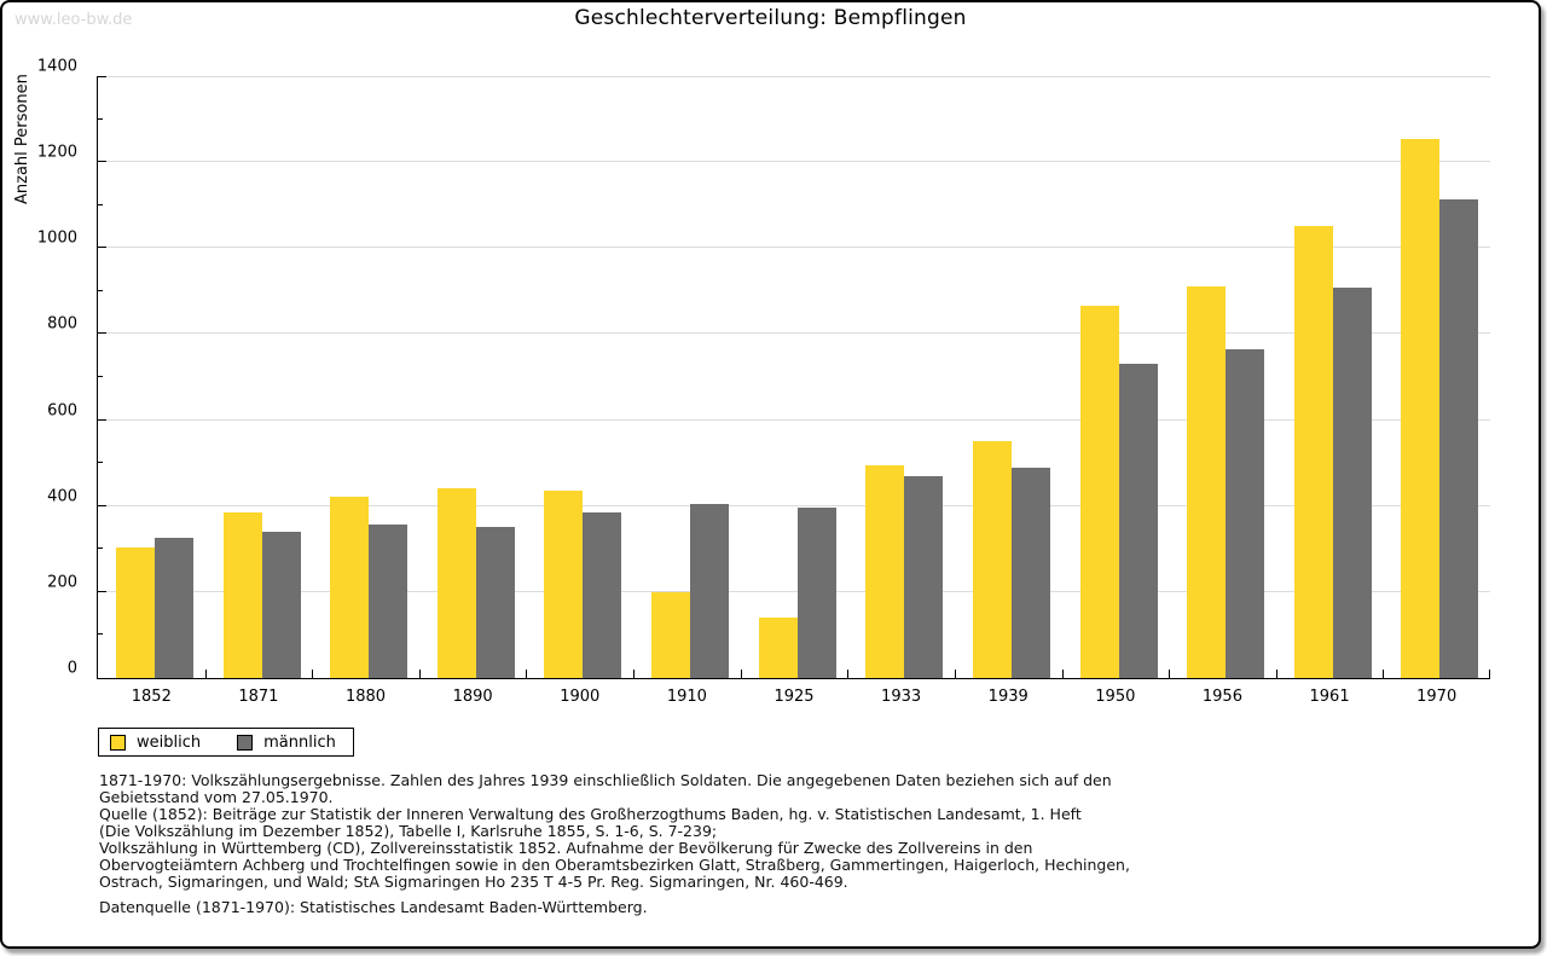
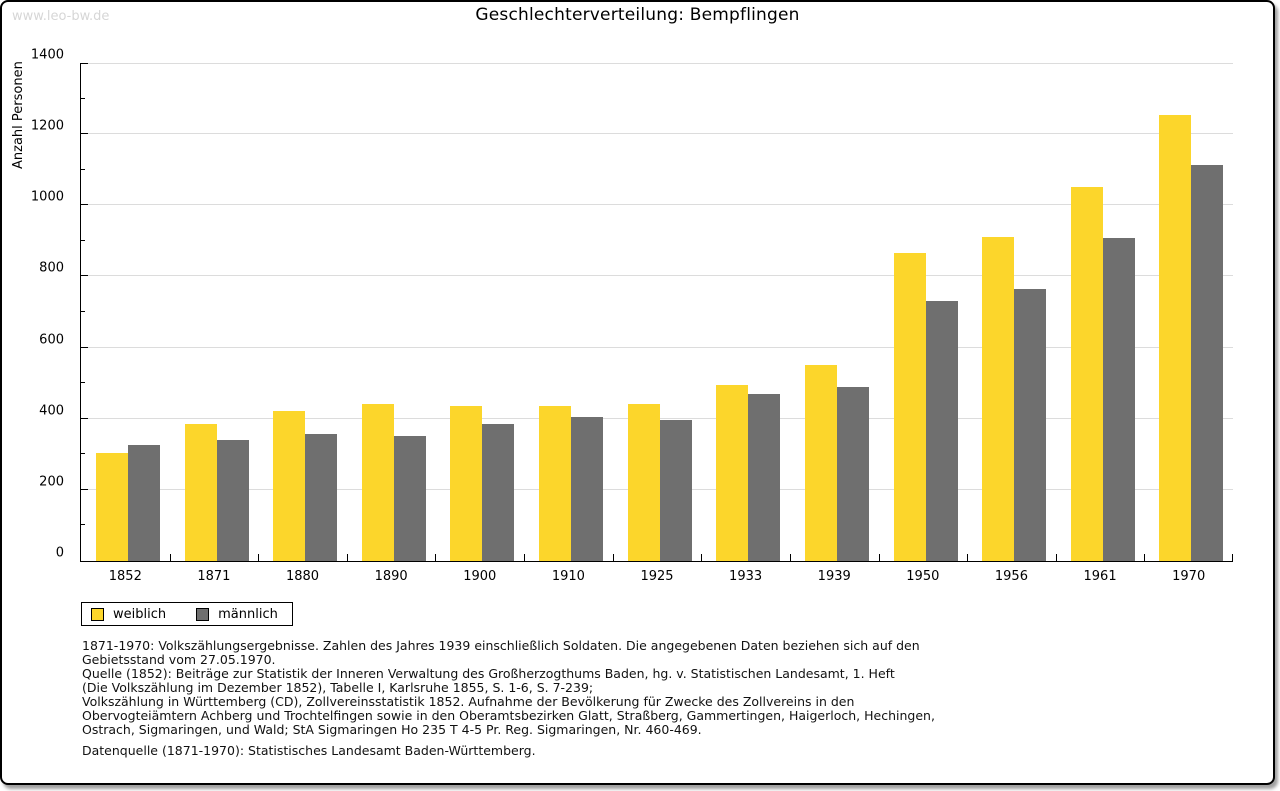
weiblich/1910: 200 -> 440
weiblich/1925: 140 -> 440
